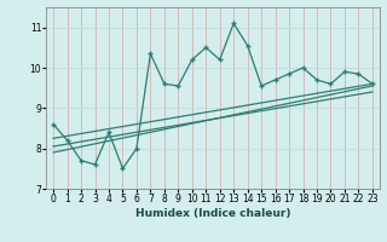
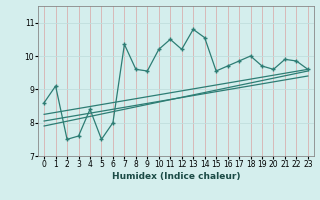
1: 8.20 -> 9.10
2: 7.70 -> 7.50
13: 11.10 -> 10.80
